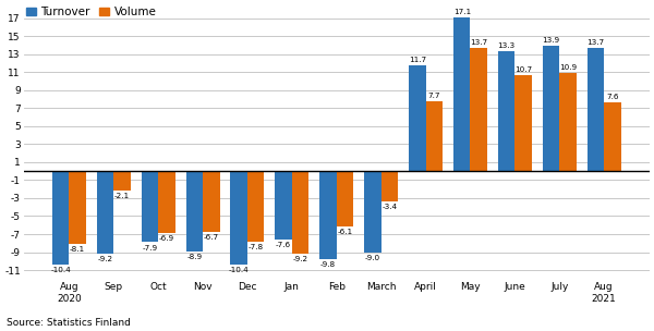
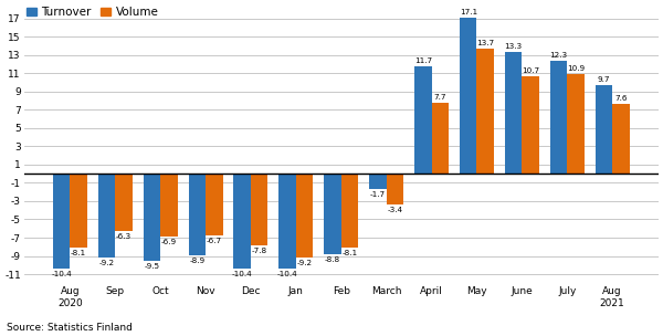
Volume/Sep: -2.1 -> -6.3
Turnover/Oct: -7.9 -> -9.5
Turnover/Jan: -7.6 -> -10.4
Turnover/Feb: -9.8 -> -8.8
Volume/Feb: -6.1 -> -8.1
Turnover/March: -9.0 -> -1.7
Turnover/July: 13.9 -> 12.3
Turnover/Aug 2021: 13.7 -> 9.7
